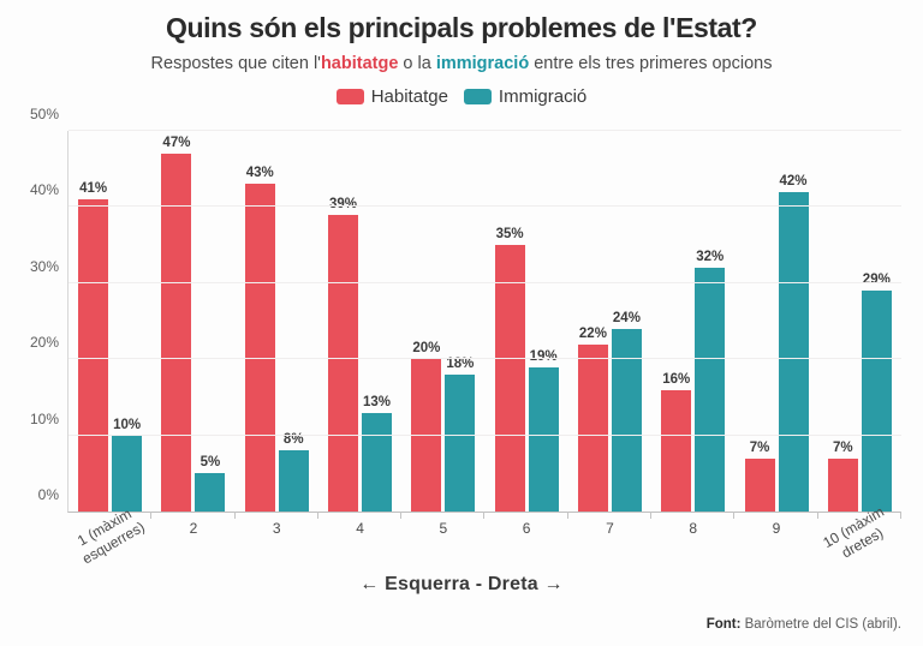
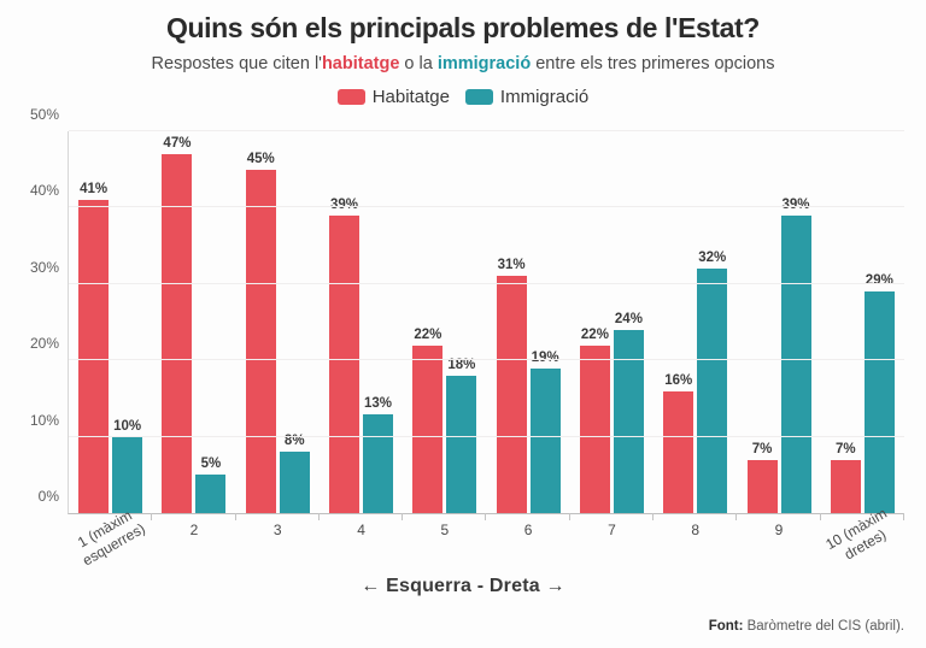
Habitatge/3: 43% -> 45%
Habitatge/5: 20% -> 22%
Habitatge/6: 35% -> 31%
Immigració/9: 42% -> 39%
